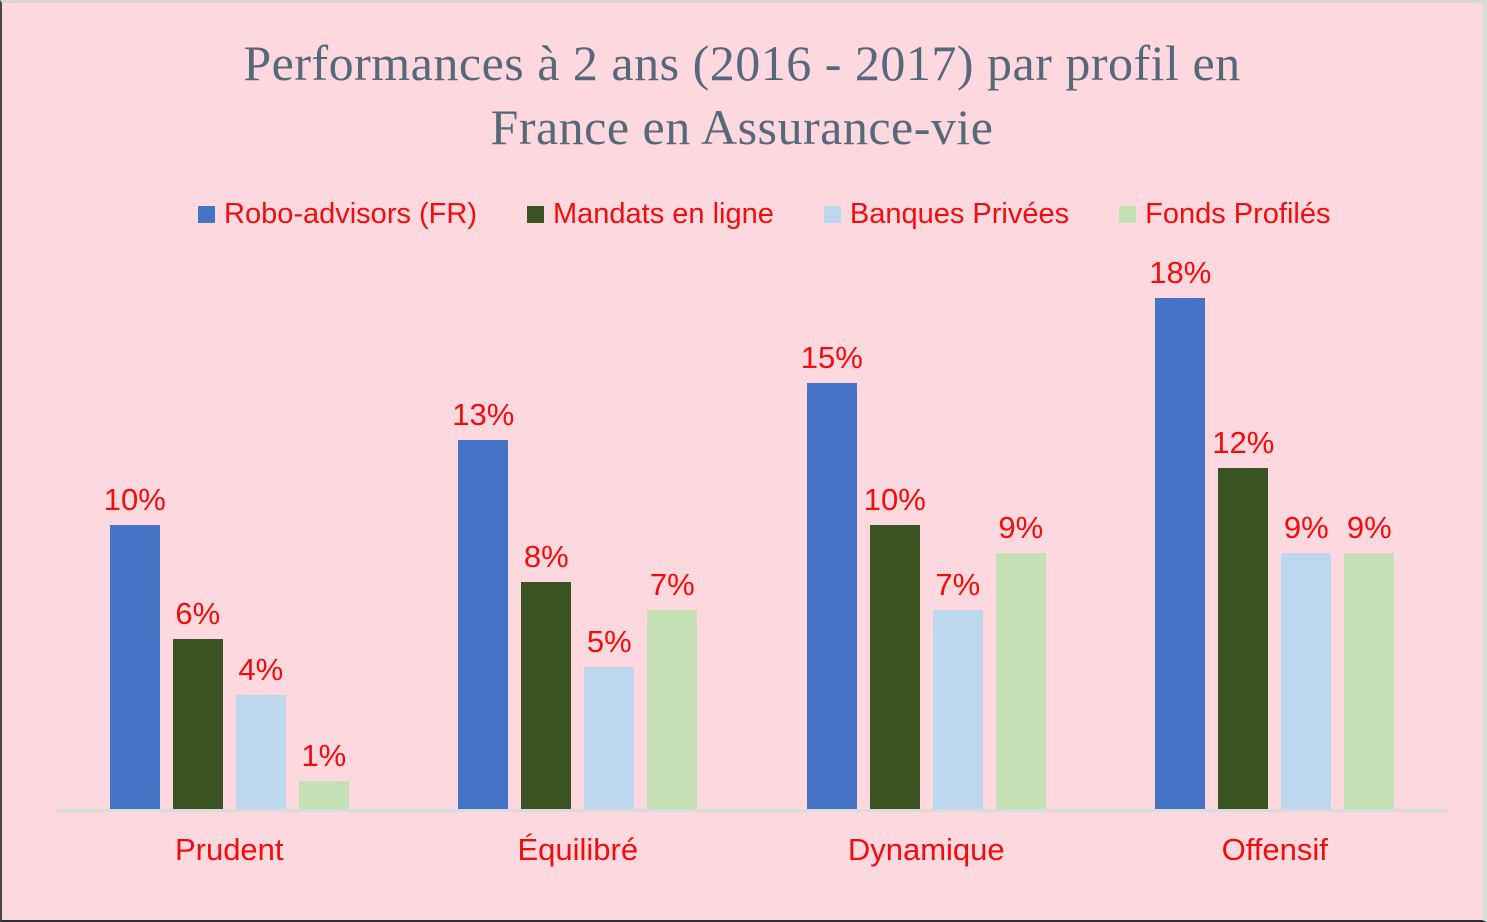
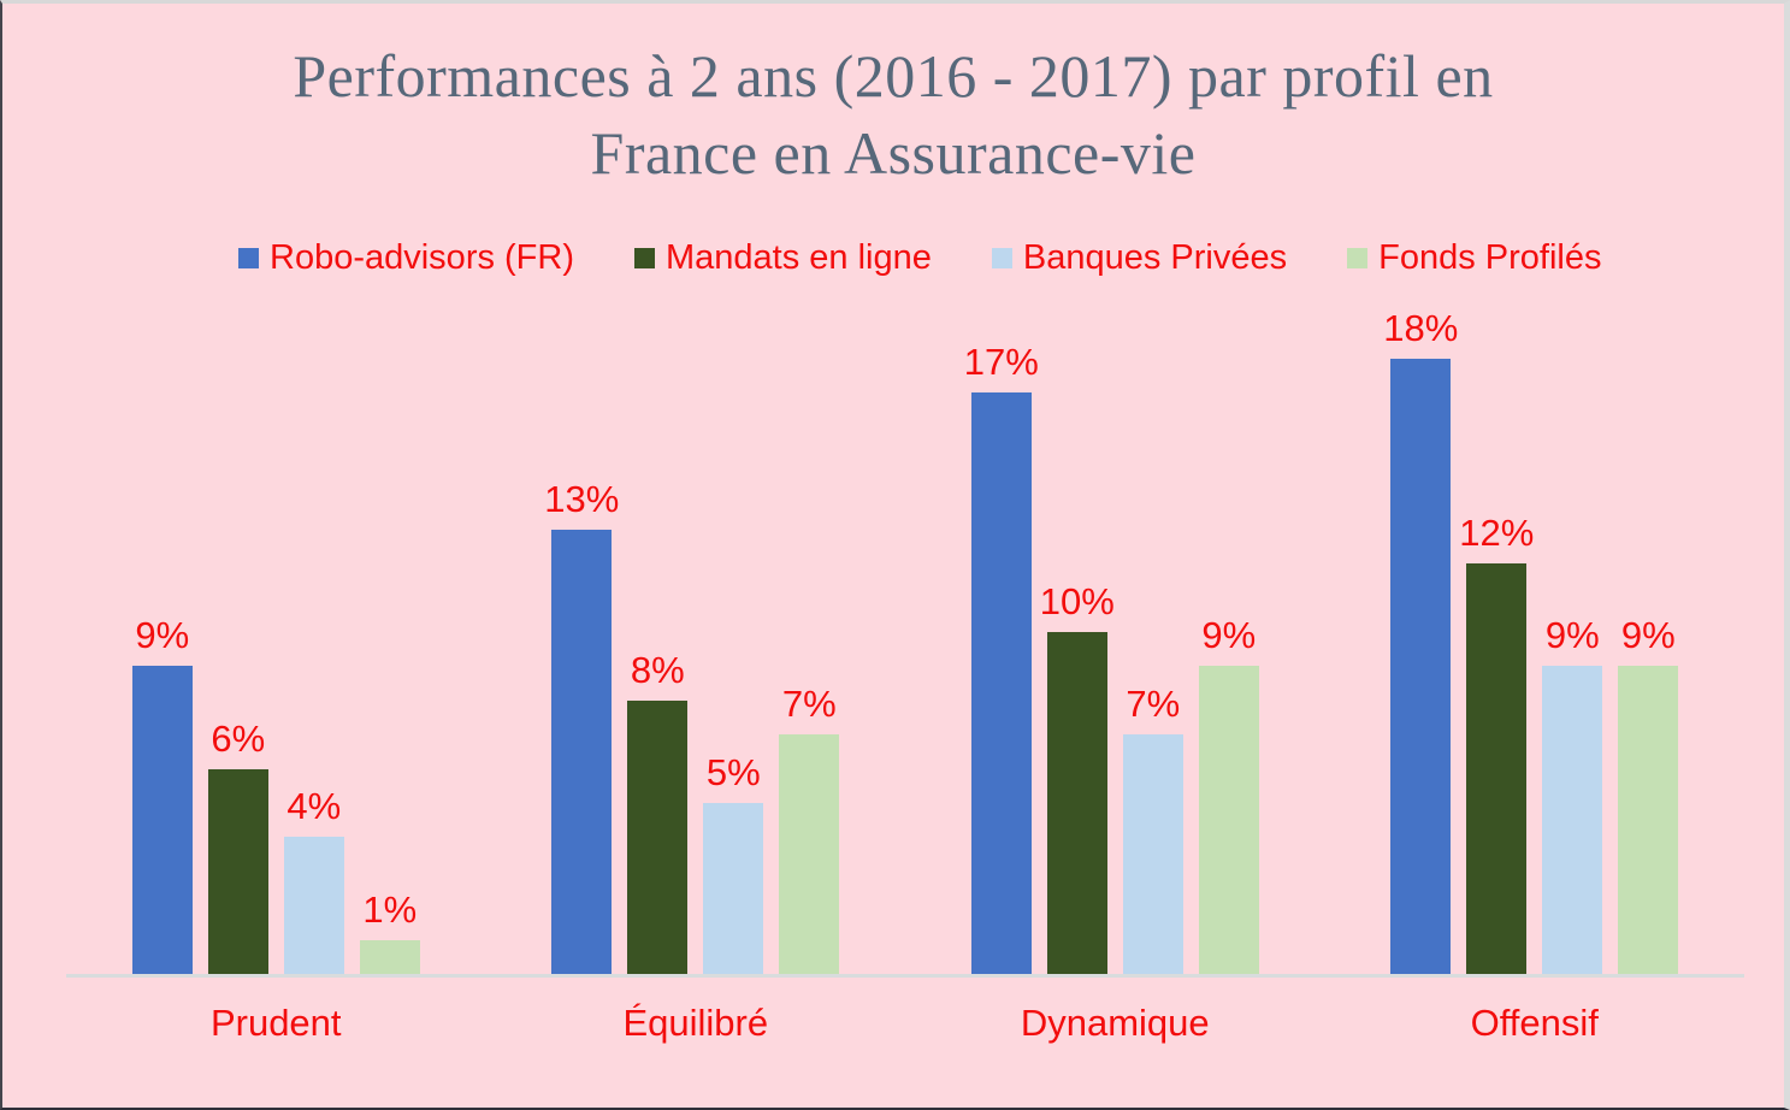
Robo-advisors (FR)/Prudent: 10% -> 9%
Robo-advisors (FR)/Dynamique: 15% -> 17%
